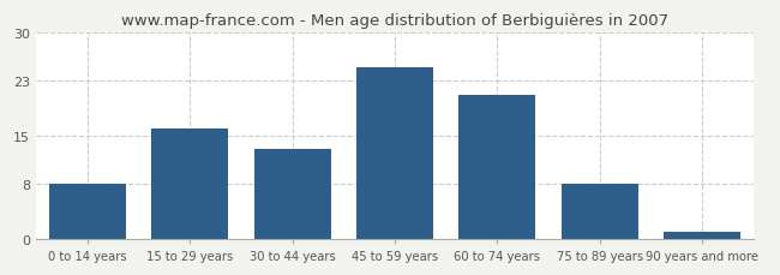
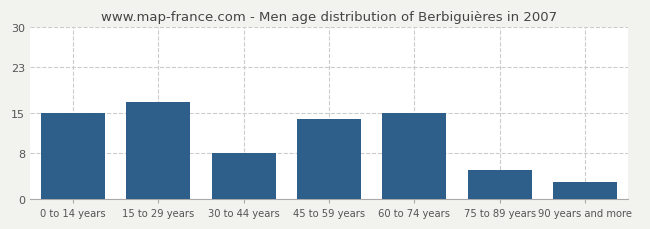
0 to 14 years: 8 -> 15
15 to 29 years: 16 -> 17
30 to 44 years: 13 -> 8
45 to 59 years: 25 -> 14
60 to 74 years: 21 -> 15
75 to 89 years: 8 -> 5
90 years and more: 1 -> 3
